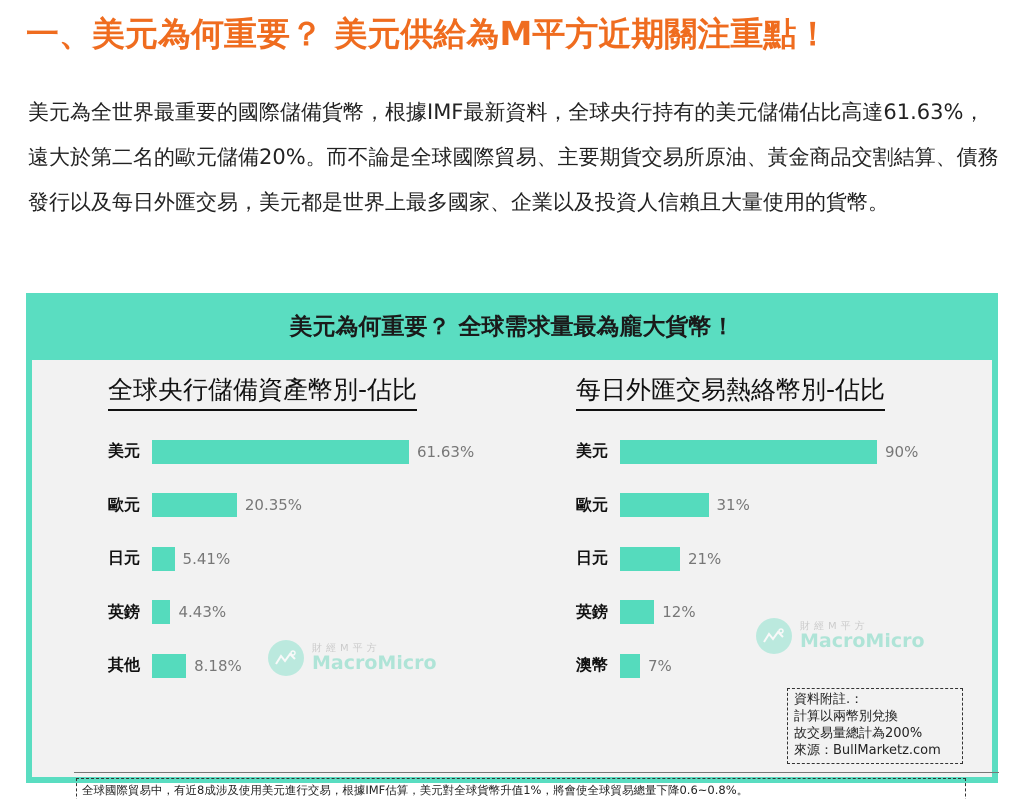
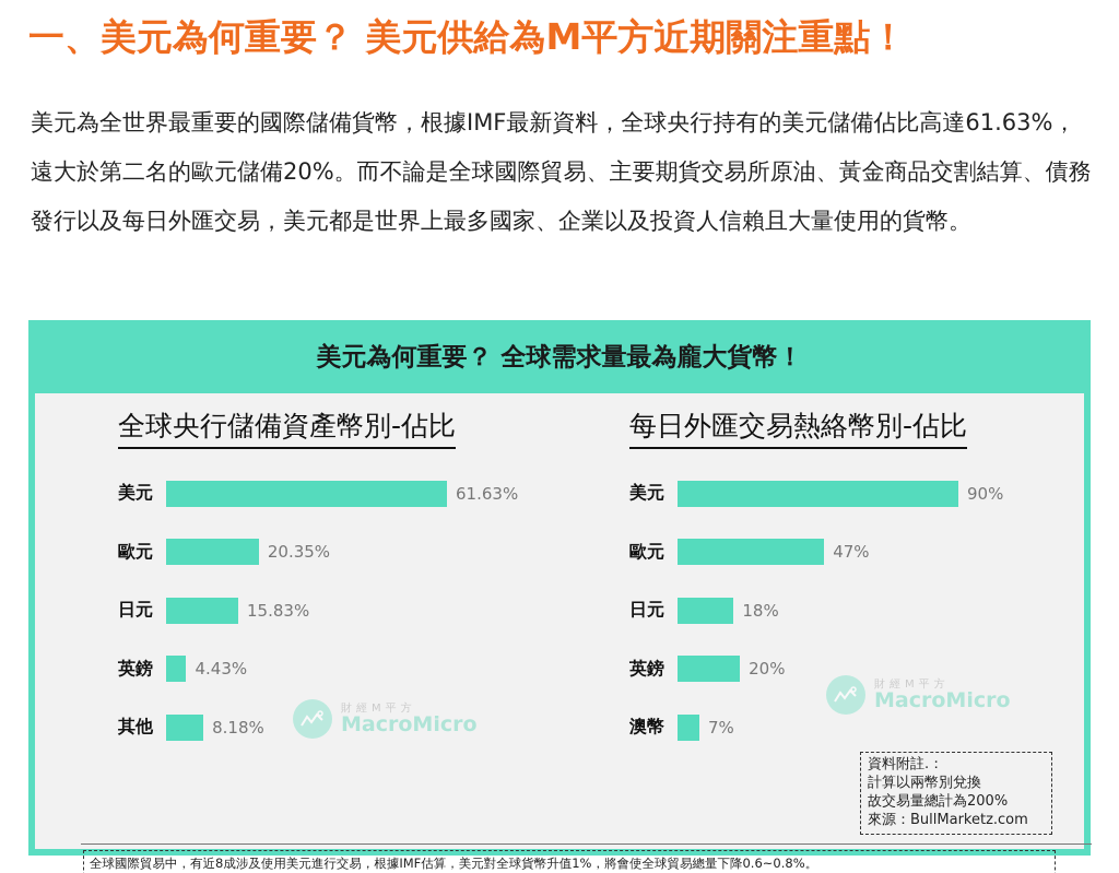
全球央行儲備資產幣別-佔比/日元: 5.41% -> 15.83%
每日外匯交易熱絡幣別-佔比/歐元: 31% -> 47%
每日外匯交易熱絡幣別-佔比/日元: 21% -> 18%
每日外匯交易熱絡幣別-佔比/英鎊: 12% -> 20%
